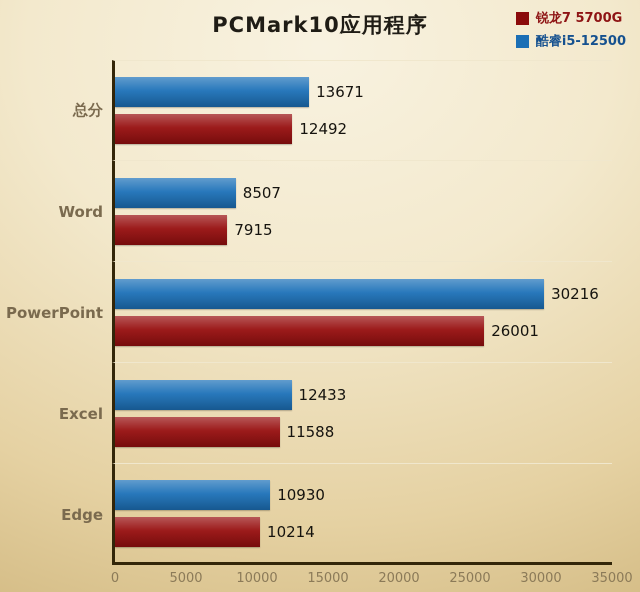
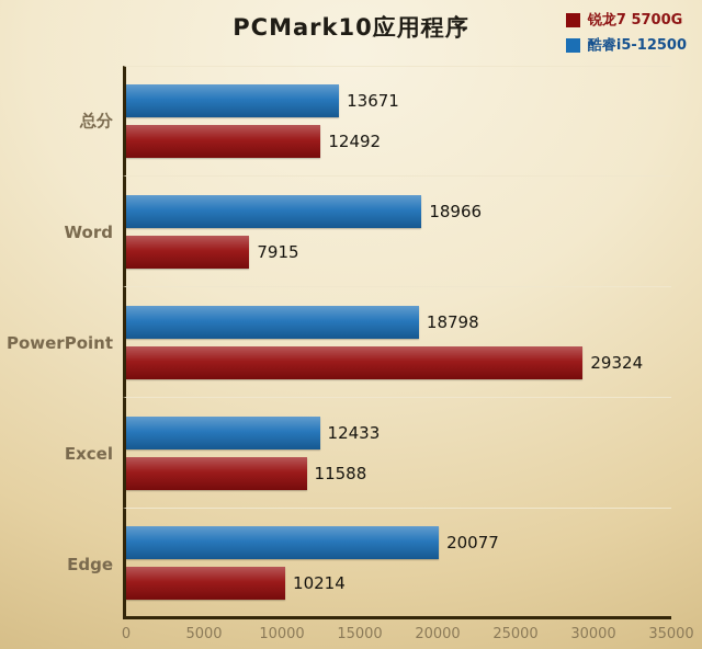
酷睿i5-12500/Word: 8507 -> 18966
酷睿i5-12500/PowerPoint: 30216 -> 18798
锐龙7 5700G/PowerPoint: 26001 -> 29324
酷睿i5-12500/Edge: 10930 -> 20077
